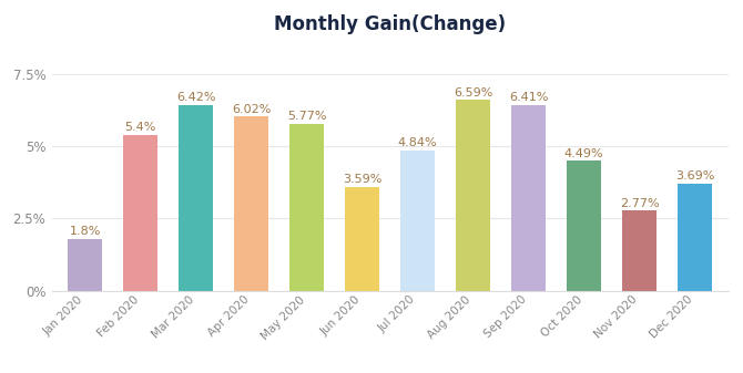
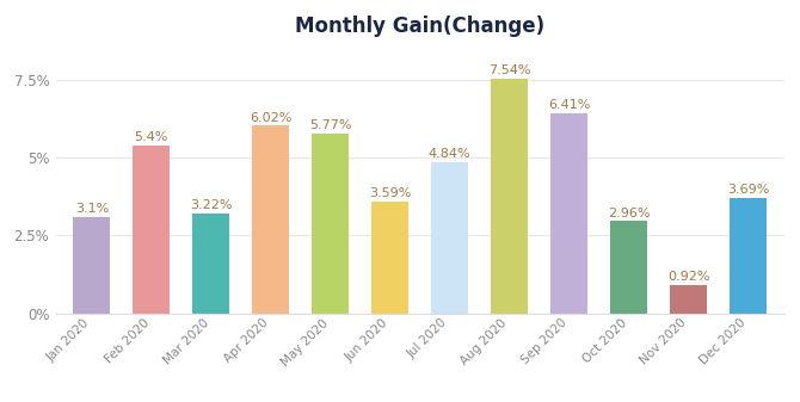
Jan 2020: 1.8% -> 3.1%
Mar 2020: 6.42% -> 3.22%
Aug 2020: 6.59% -> 7.54%
Oct 2020: 4.49% -> 2.96%
Nov 2020: 2.77% -> 0.92%
